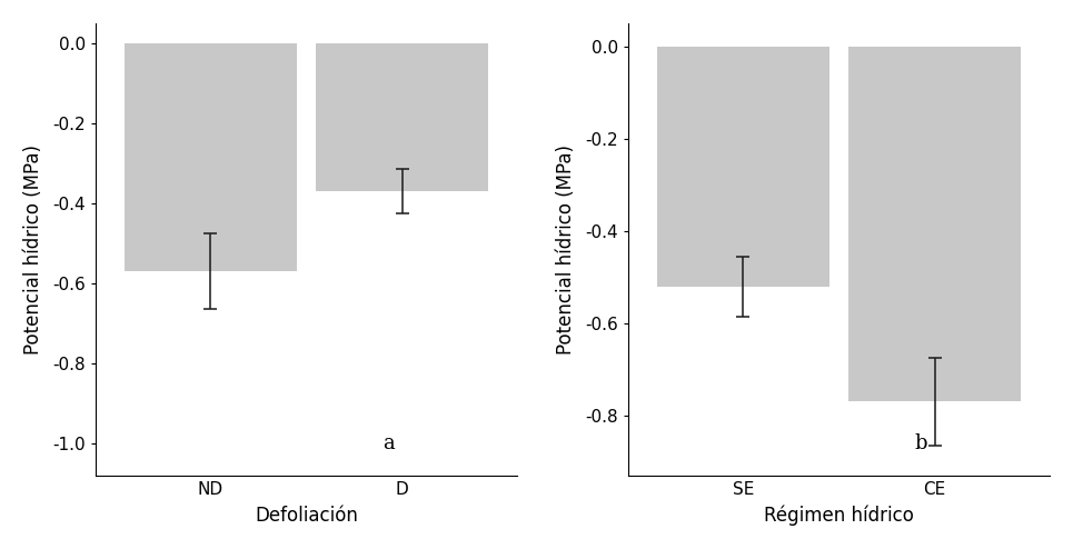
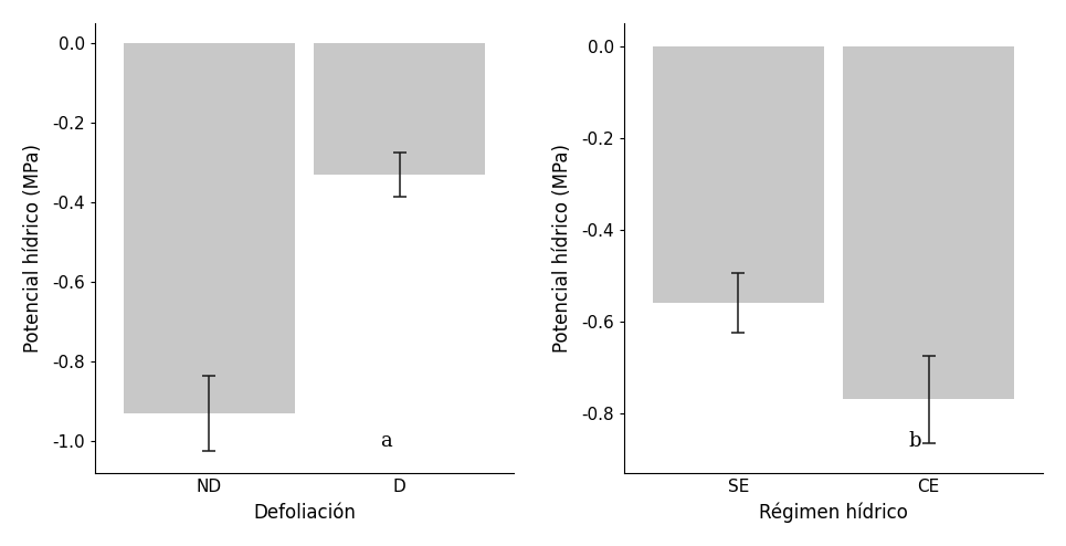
ND: -0.57 -> -0.93
D: -0.37 -> -0.33
SE: -0.52 -> -0.56
